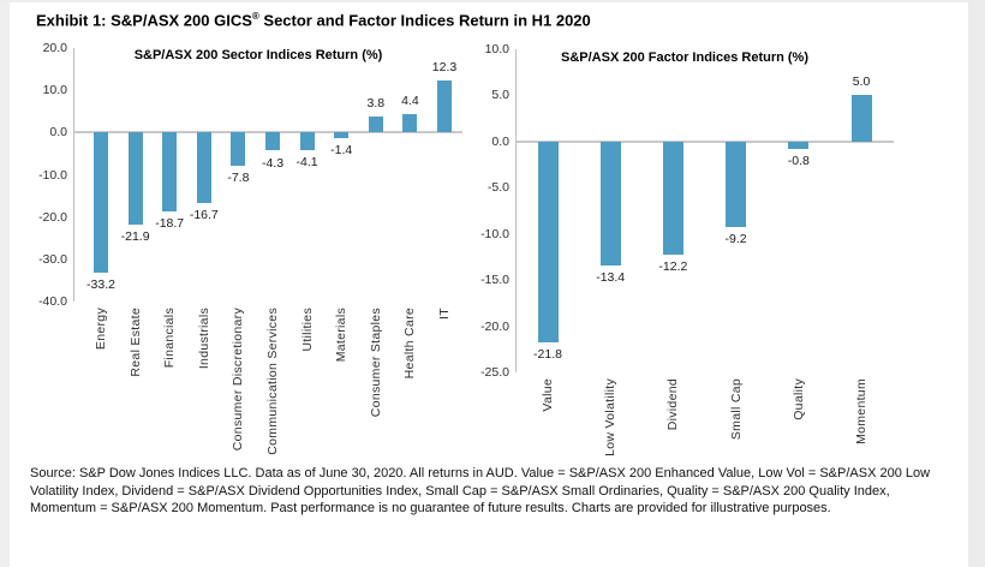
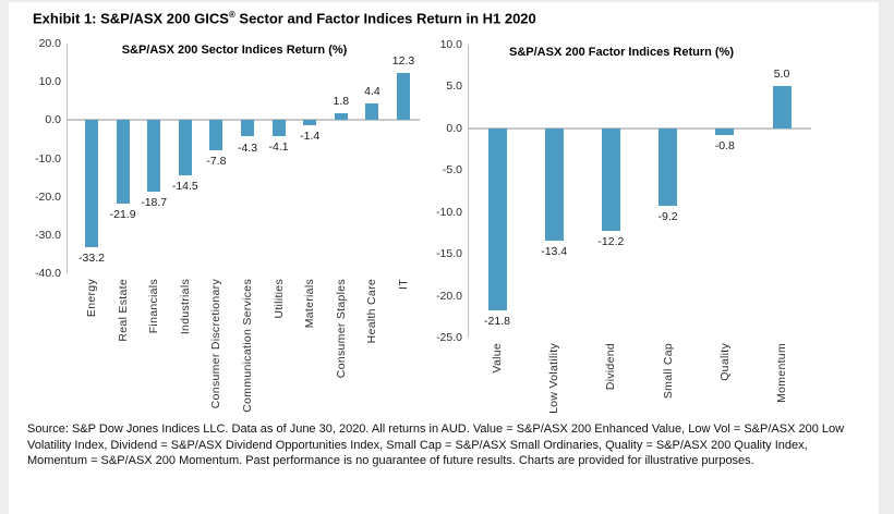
S&P/ASX 200 Sector Indices Return (%)/Industrials: -16.7 -> -14.5
S&P/ASX 200 Sector Indices Return (%)/Consumer Staples: 3.8 -> 1.8
